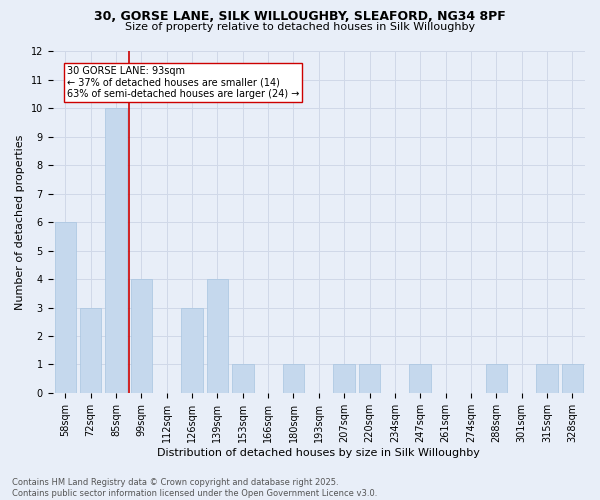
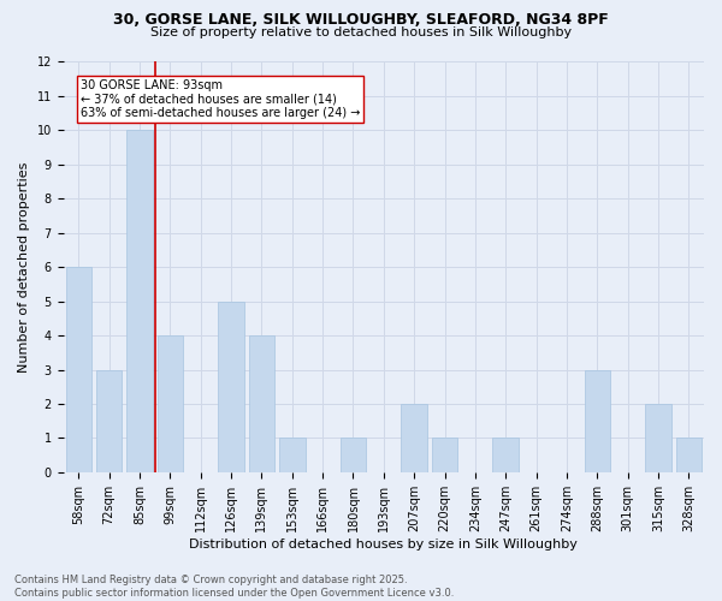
126sqm: 3 -> 5
207sqm: 1 -> 2
288sqm: 1 -> 3
315sqm: 1 -> 2
